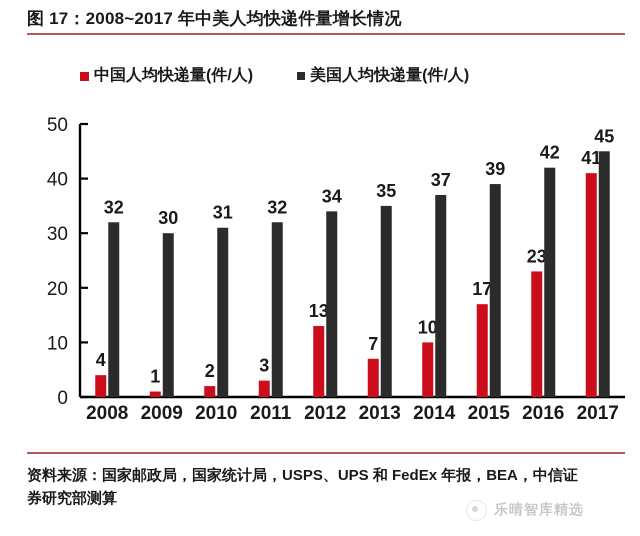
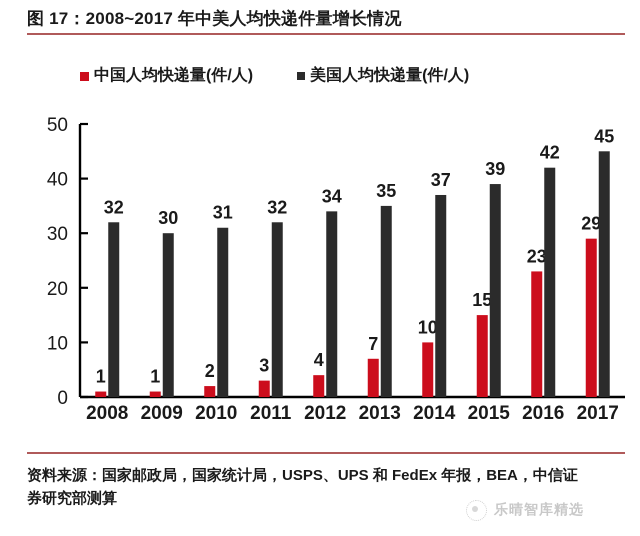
中国人均快递量(件/人)/2008: 4 -> 1
中国人均快递量(件/人)/2012: 13 -> 4
中国人均快递量(件/人)/2015: 17 -> 15
中国人均快递量(件/人)/2017: 41 -> 29
